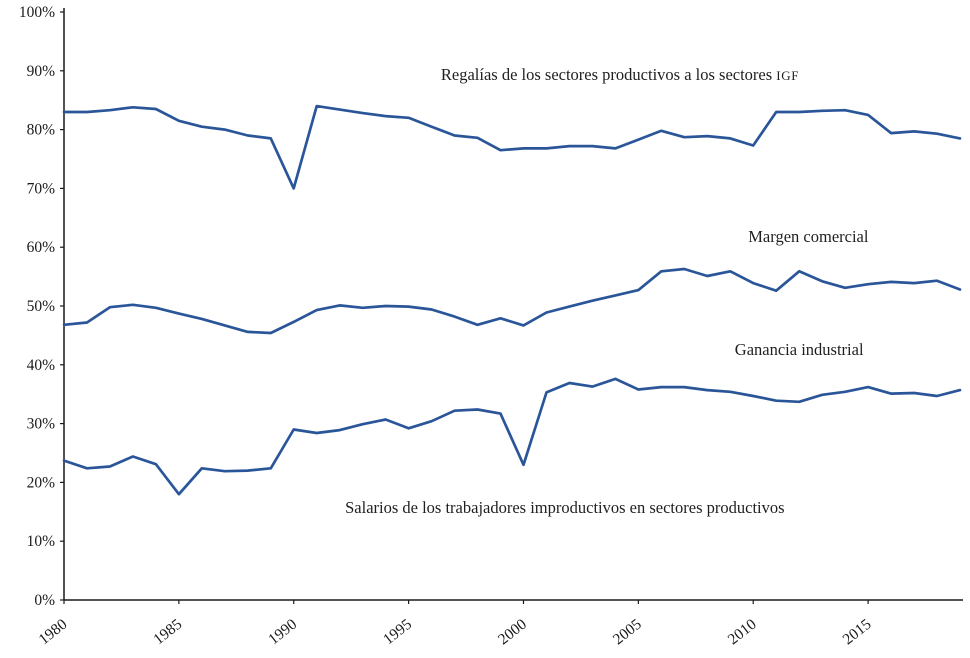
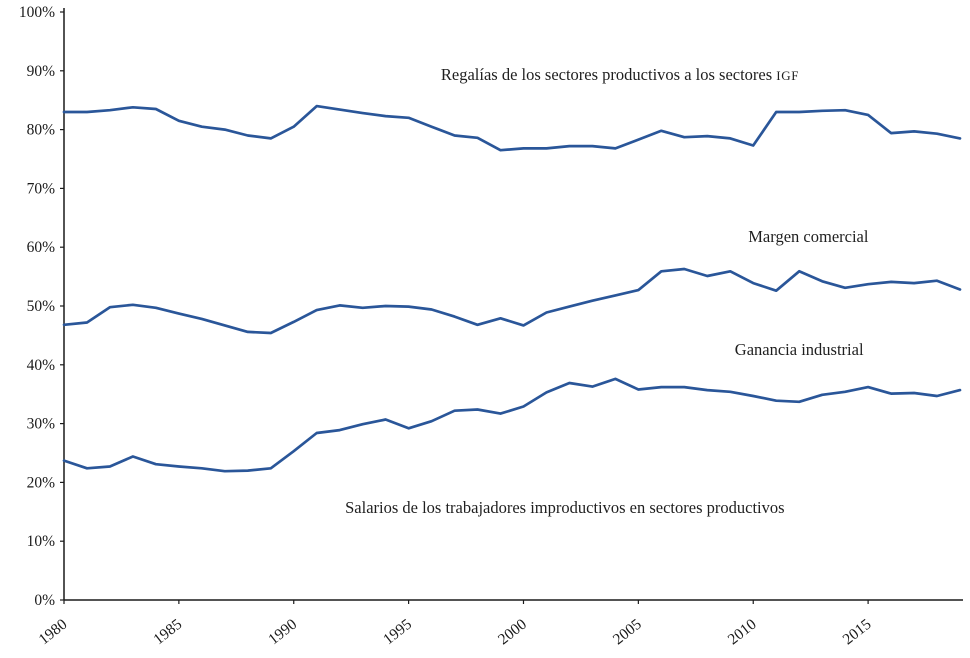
Ganancia industrial/1985: 18% -> 23%
Regalías de los sectores productivos a los sectores IGF/1990: 70% -> 80%
Ganancia industrial/1990: 29% -> 25%
Ganancia industrial/2000: 23% -> 33%
